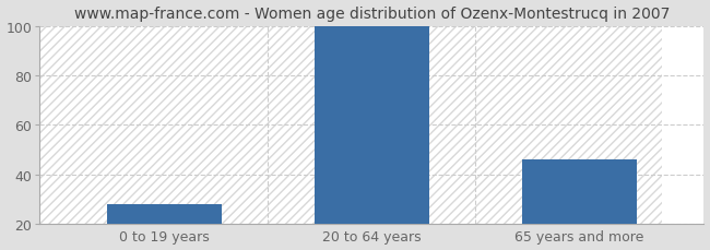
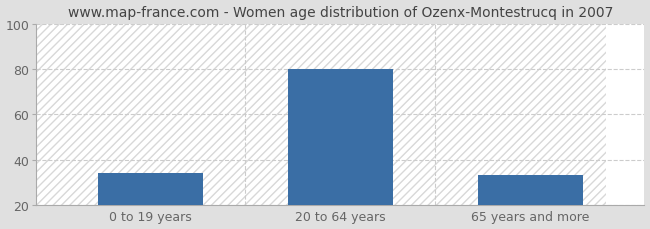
0 to 19 years: 28 -> 34
20 to 64 years: 100 -> 80
65 years and more: 46 -> 33
